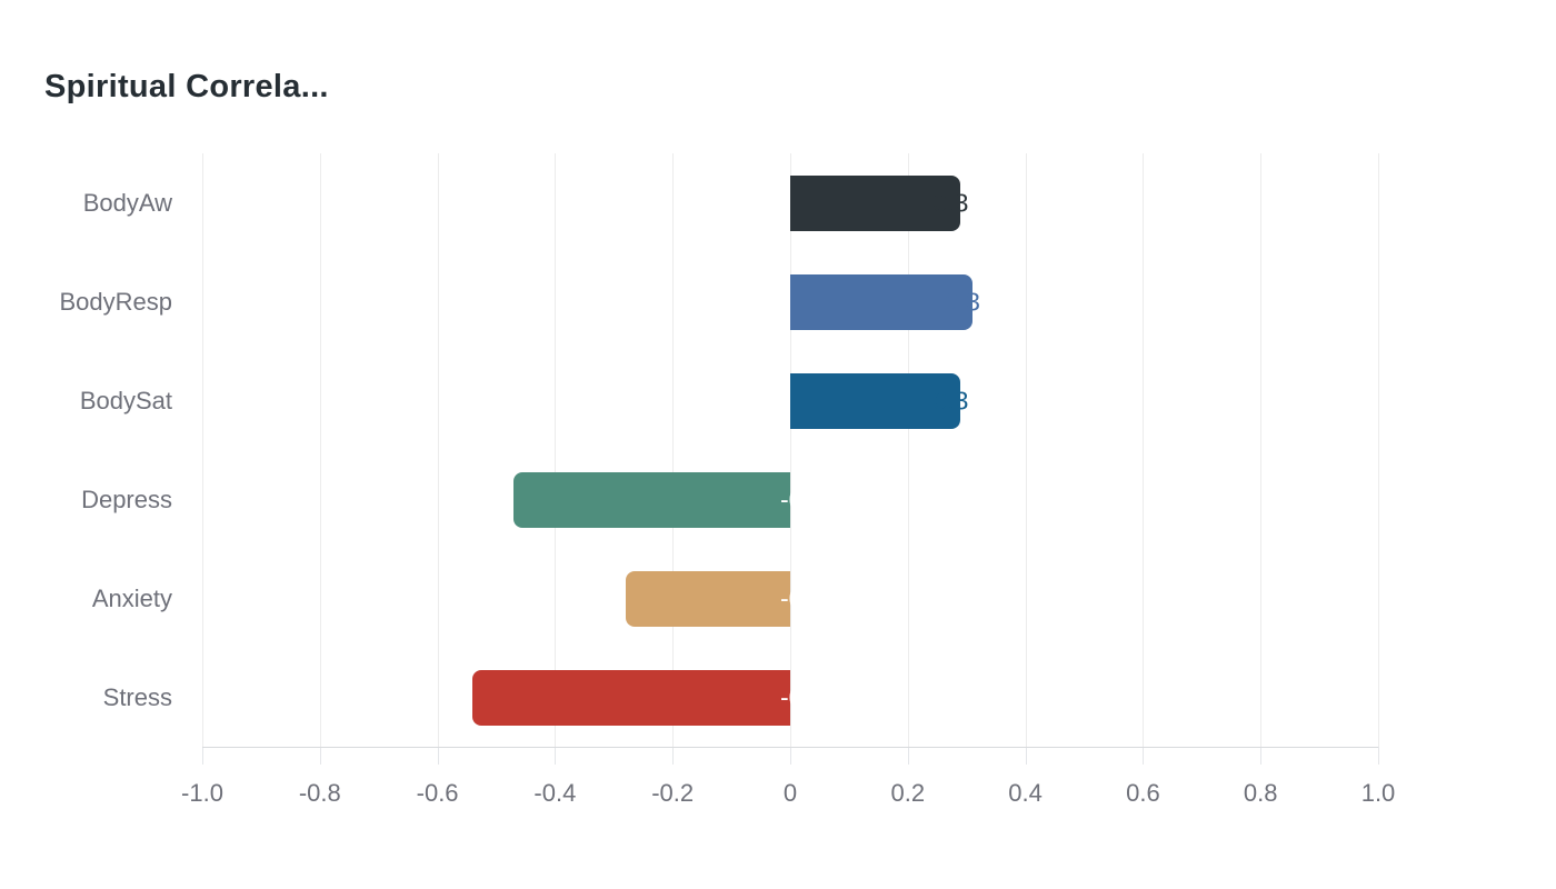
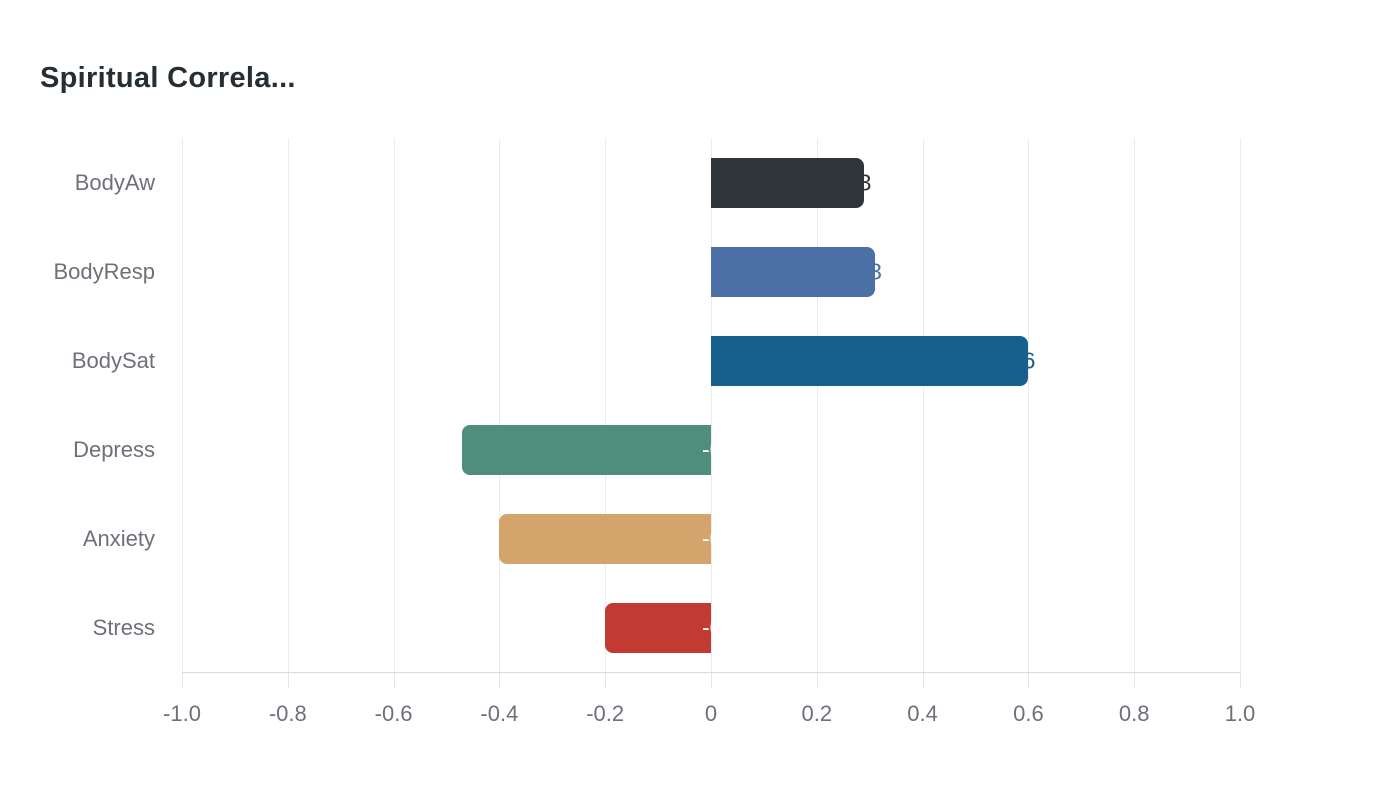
BodySat: 0.3 -> 0.6
Anxiety: -0.3 -> -0.4
Stress: -0.5 -> -0.2
